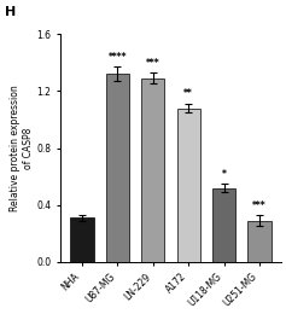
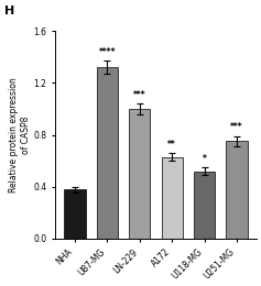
NHA: 0.31 -> 0.38
LN-229: 1.29 -> 1.00
A172: 1.08 -> 0.63
U251-MG: 0.29 -> 0.75
